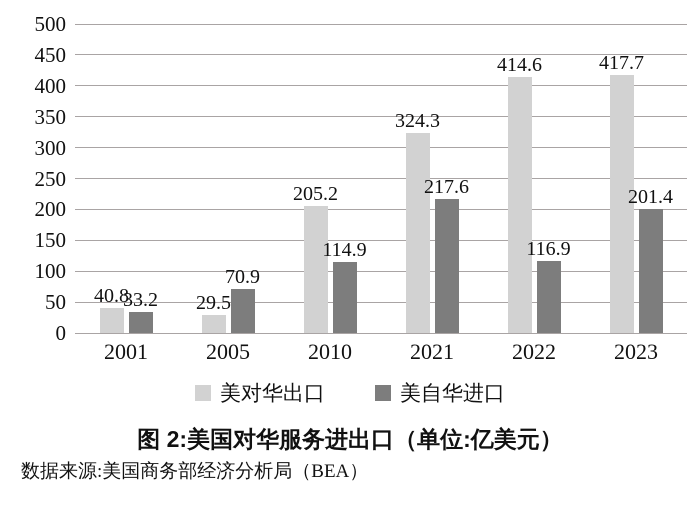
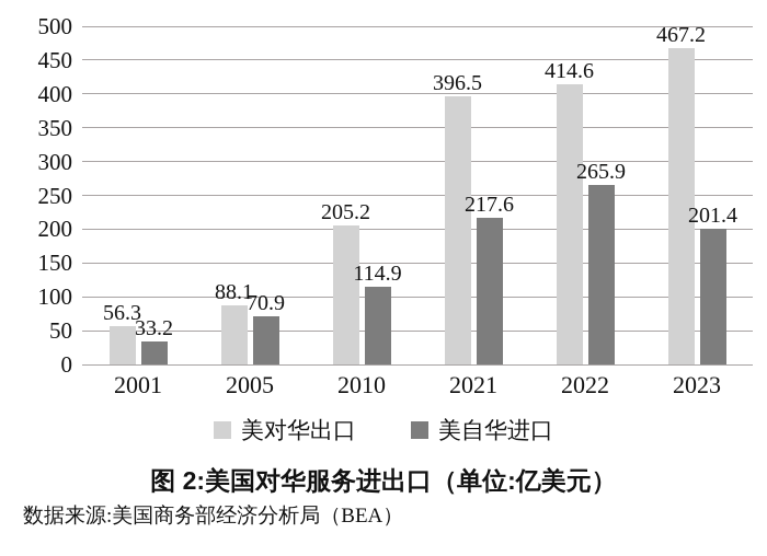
美对华出口/2001: 40.8 -> 56.3
美对华出口/2005: 29.5 -> 88.1
美对华出口/2021: 324.3 -> 396.5
美自华进口/2022: 116.9 -> 265.9
美对华出口/2023: 417.7 -> 467.2
